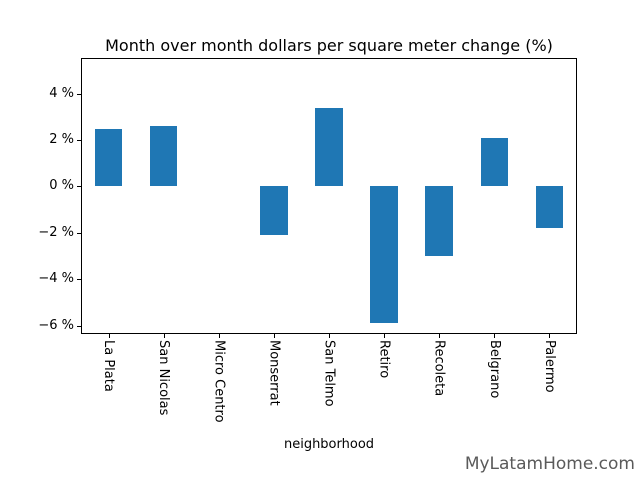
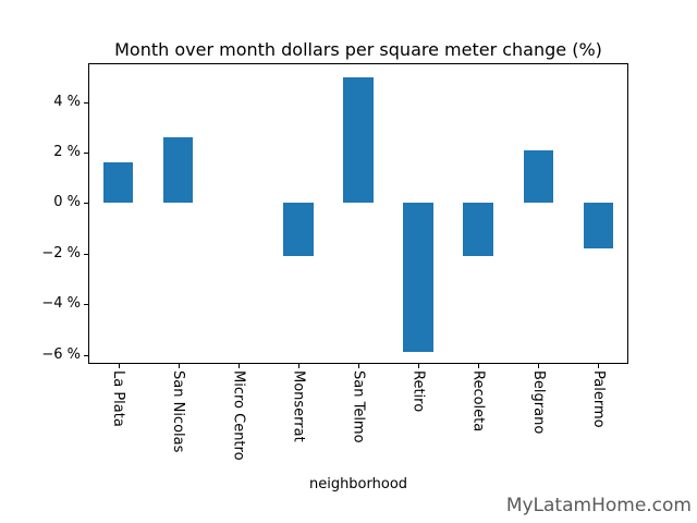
La Plata: 2.5% -> 1.6%
San Telmo: 3.4% -> 5.0%
Recoleta: -3.0% -> -2.1%
